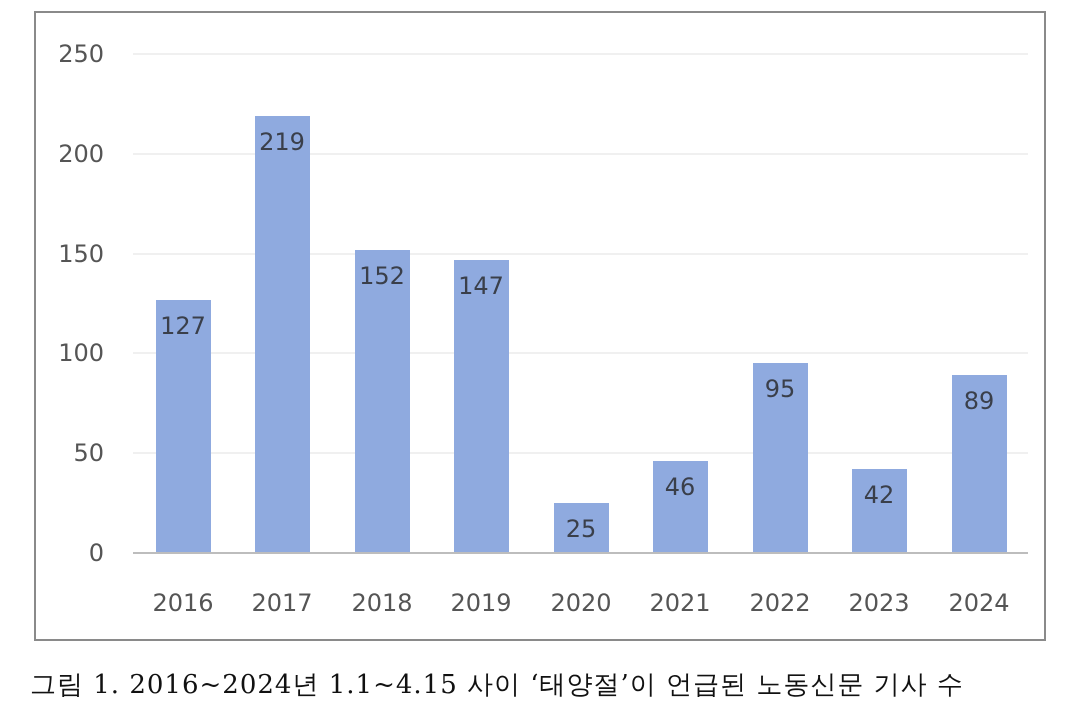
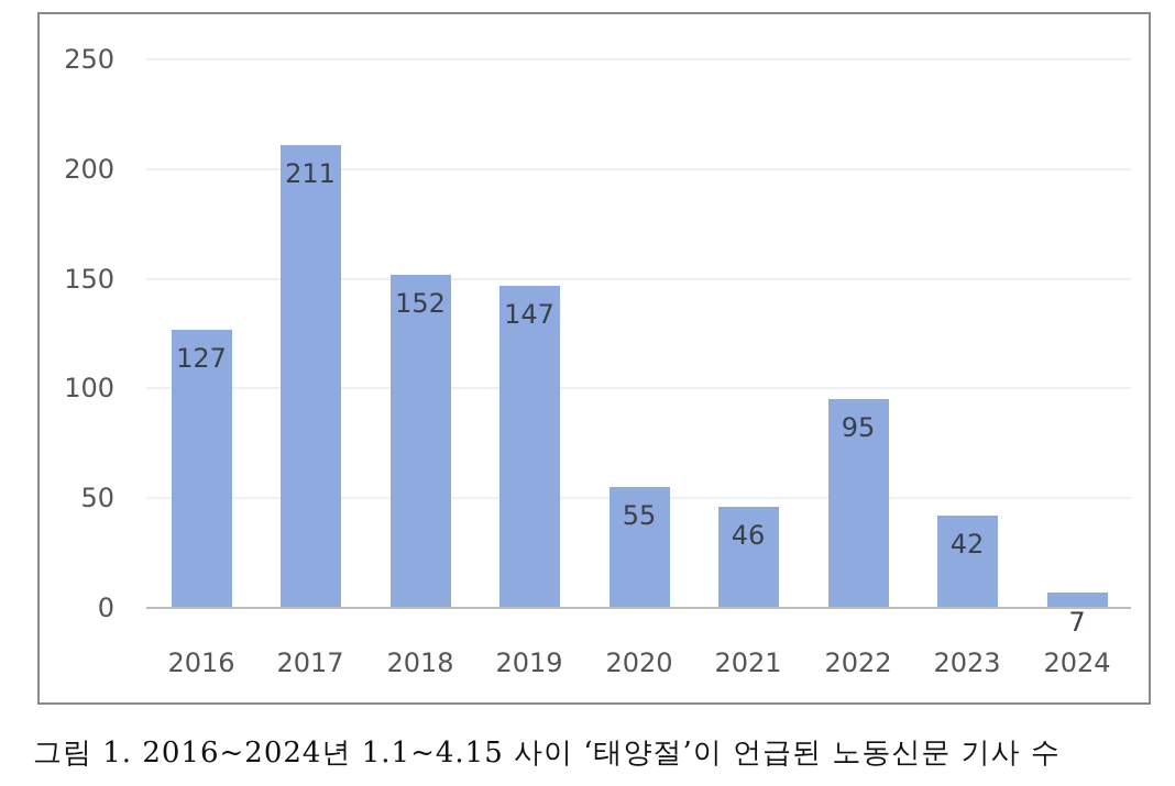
2017: 219 -> 211
2020: 25 -> 55
2024: 89 -> 7
